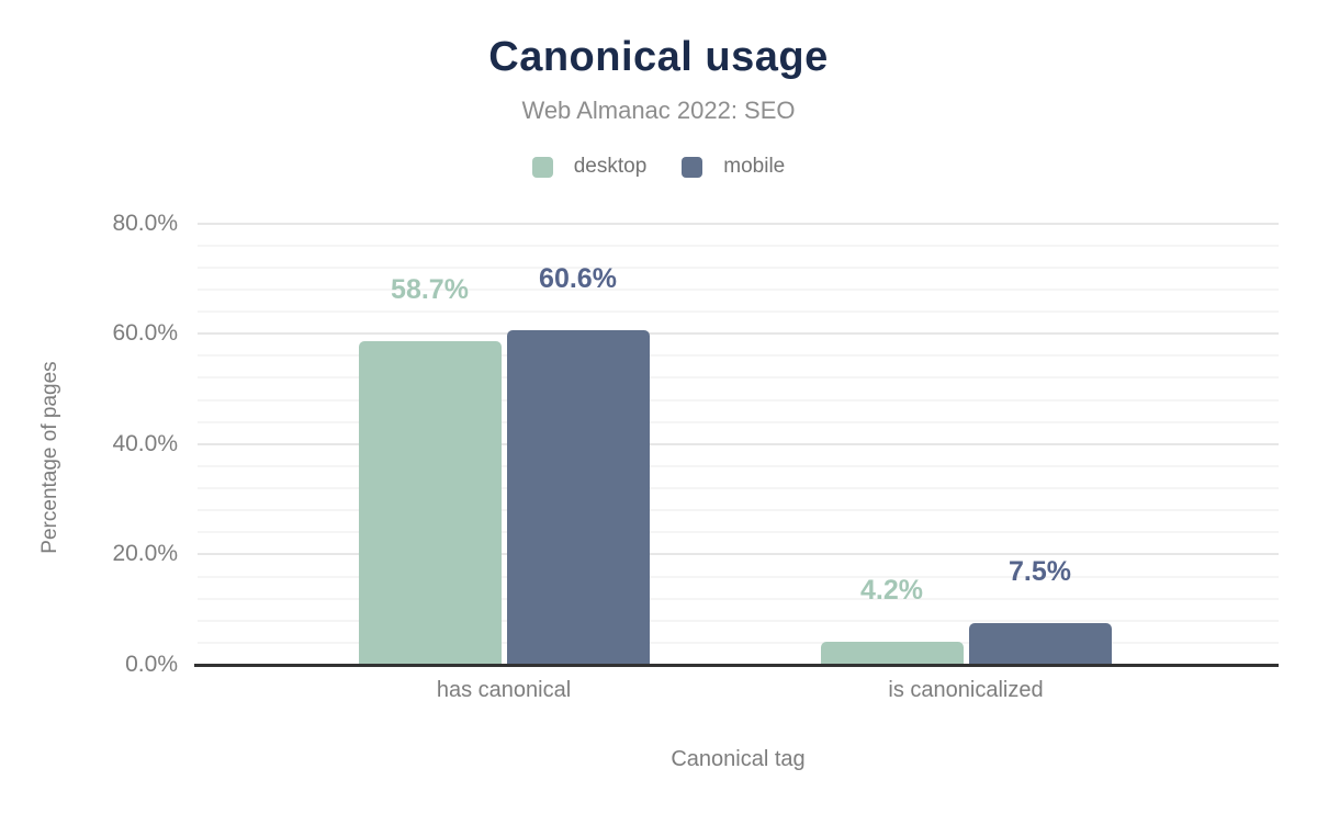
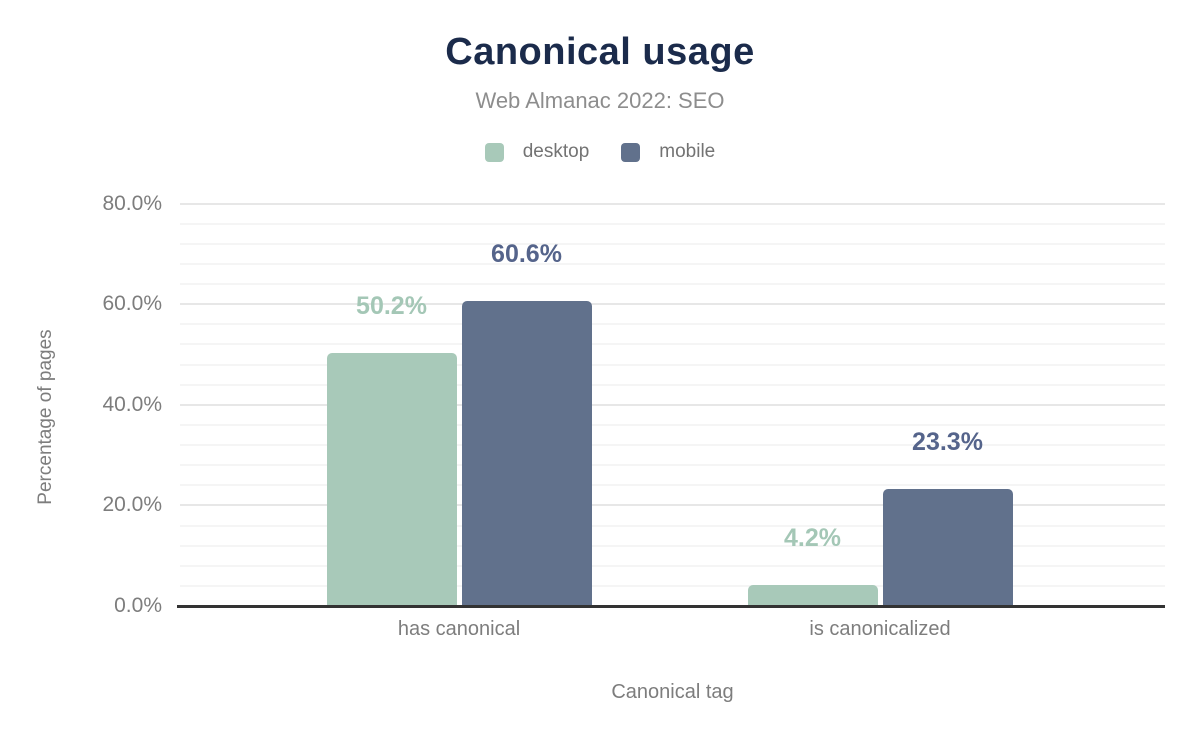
desktop/has canonical: 58.7% -> 50.2%
mobile/is canonicalized: 7.5% -> 23.3%
